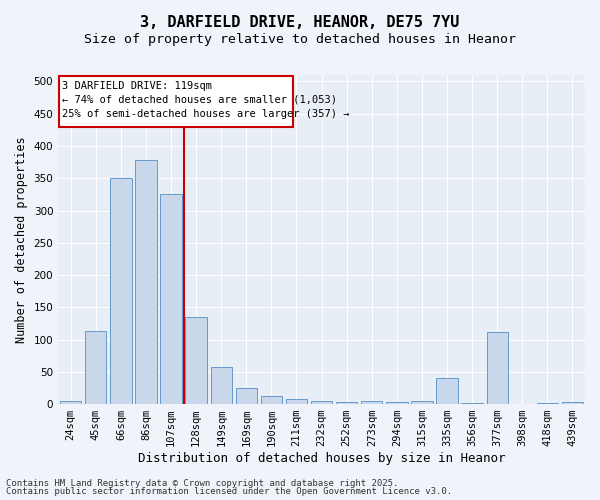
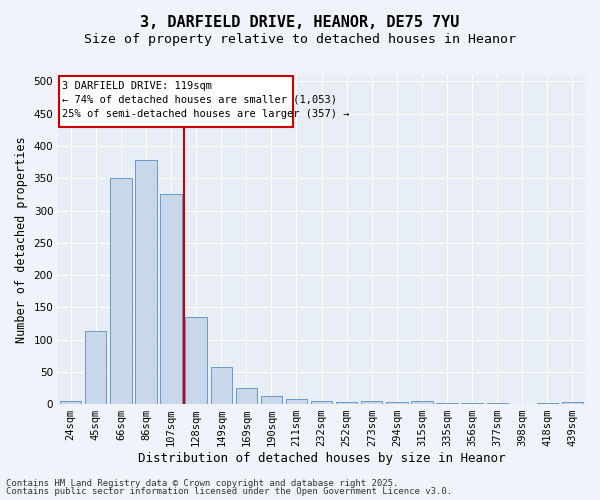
335sqm: 40 -> 1
377sqm: 112 -> 1
